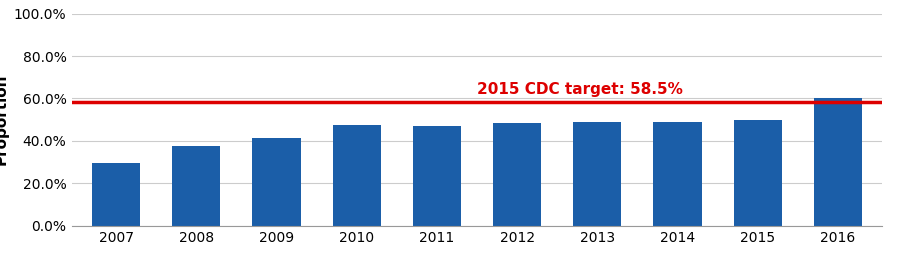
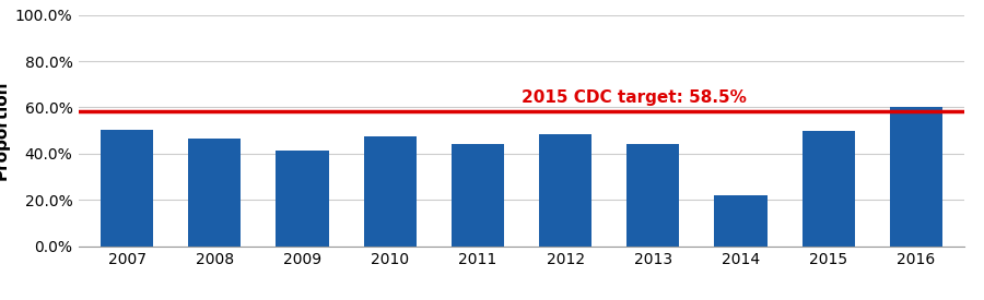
2007: 29.5% -> 50.5%
2008: 37.5% -> 46.5%
2011: 47.2% -> 44.0%
2013: 48.7% -> 44.0%
2014: 48.7% -> 22.0%
